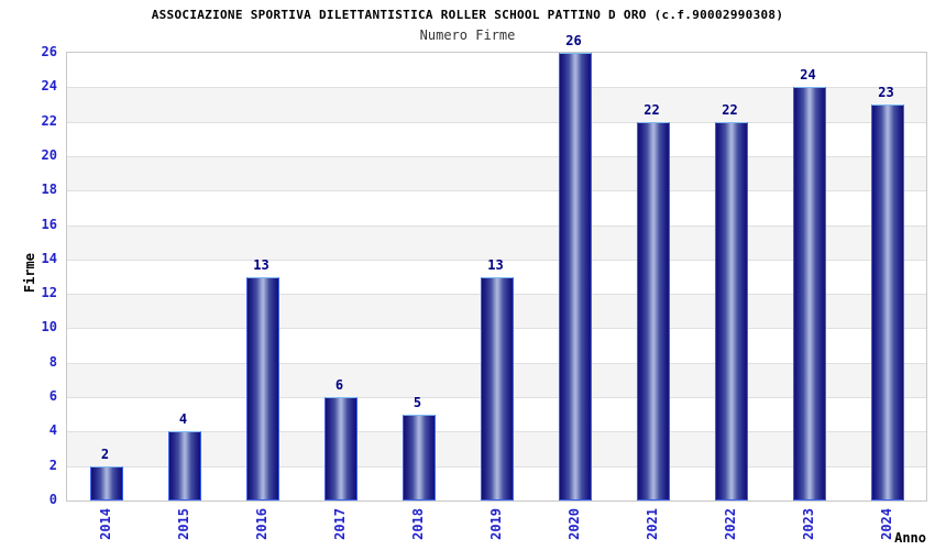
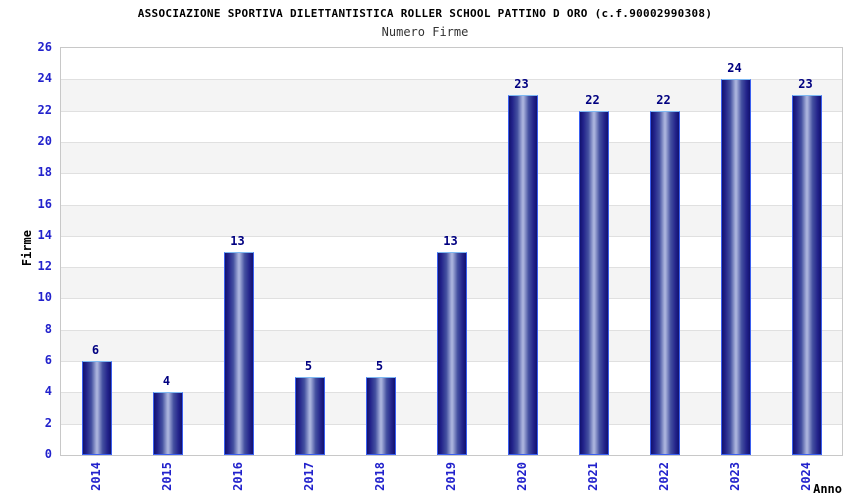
2014: 2 -> 6
2017: 6 -> 5
2020: 26 -> 23
